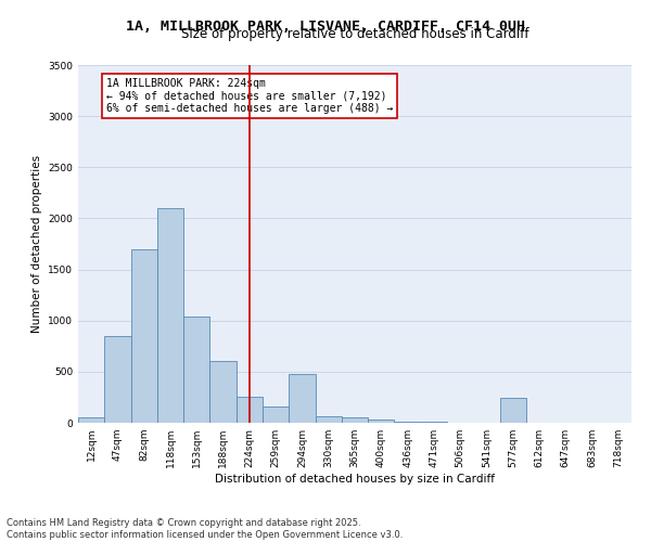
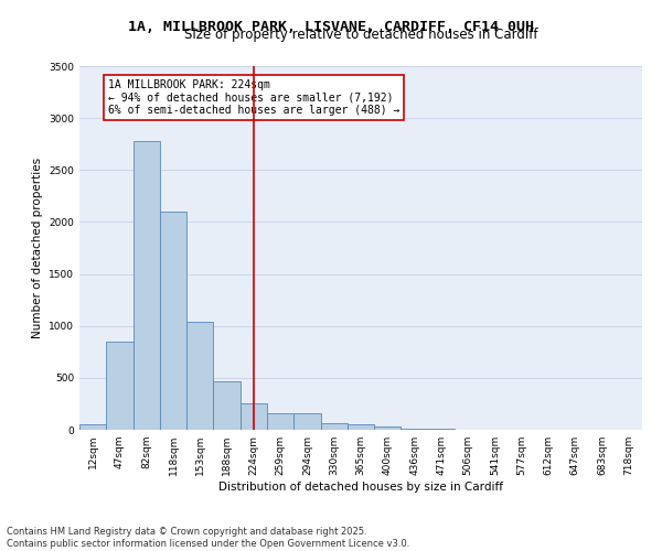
82sqm: 1700 -> 2780
188sqm: 600 -> 460
294sqm: 480 -> 160
577sqm: 240 -> 0
